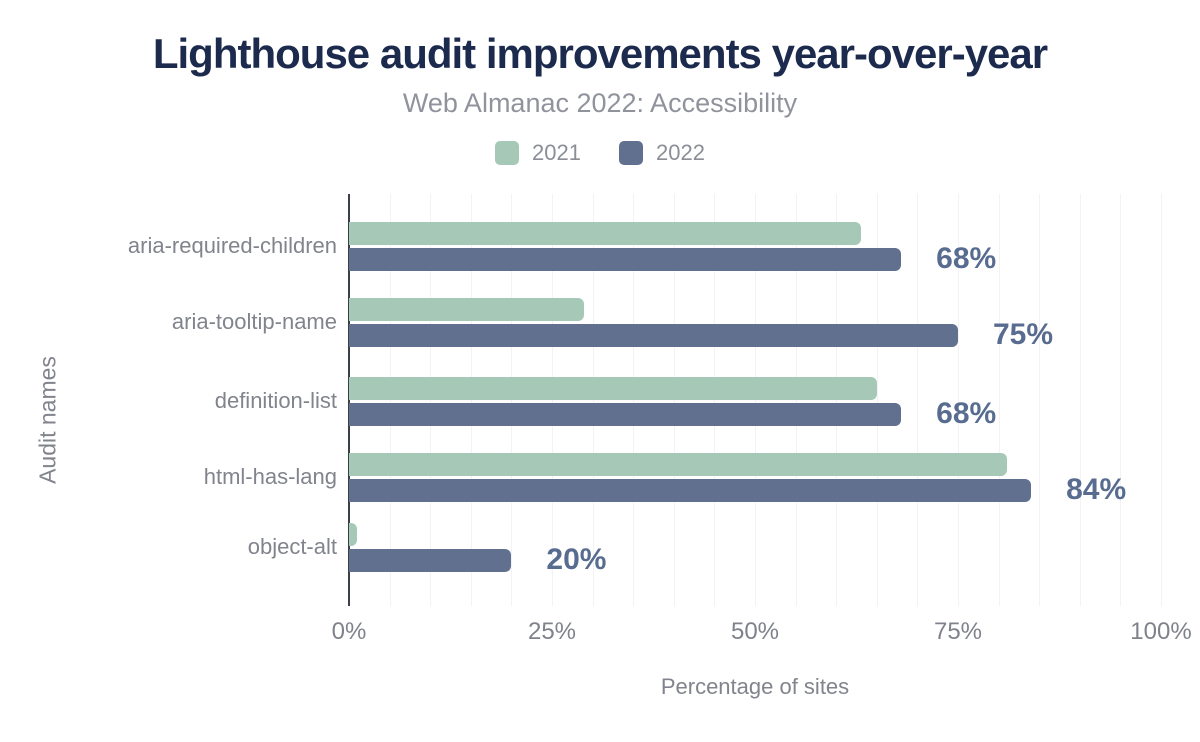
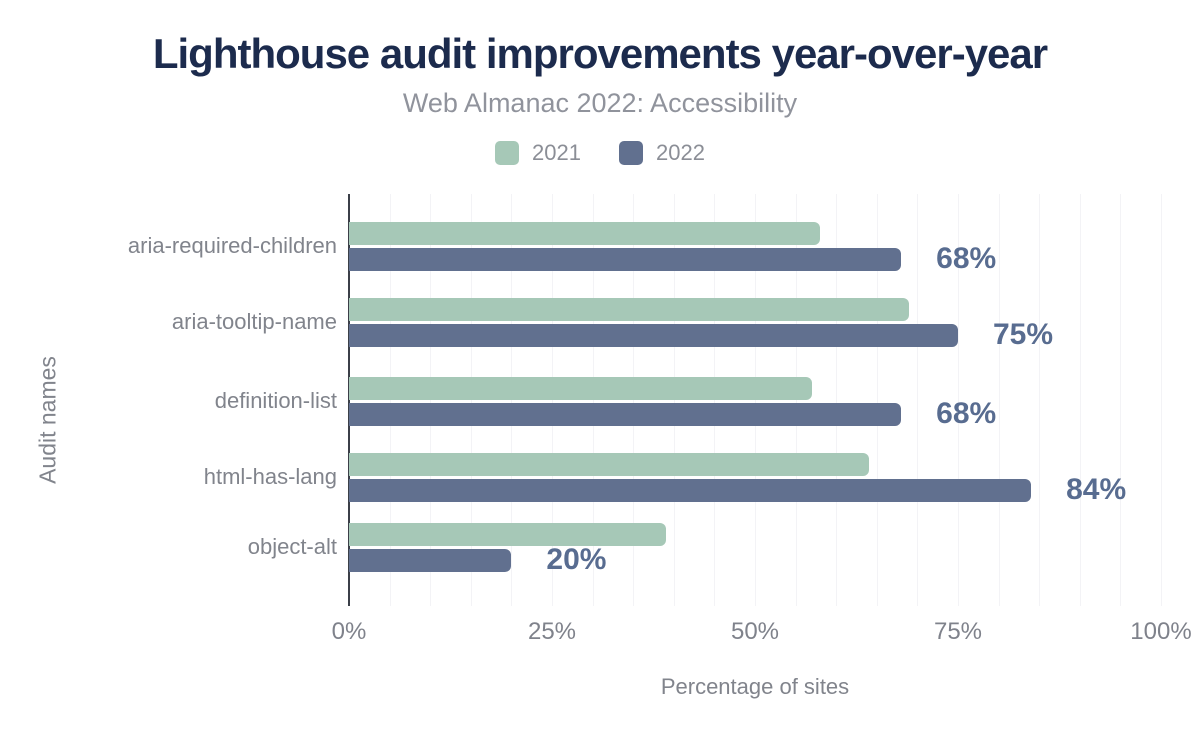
2021/aria-required-children: 63% -> 58%
2021/aria-tooltip-name: 29% -> 69%
2021/definition-list: 65% -> 57%
2021/html-has-lang: 81% -> 64%
2021/object-alt: 1% -> 39%
